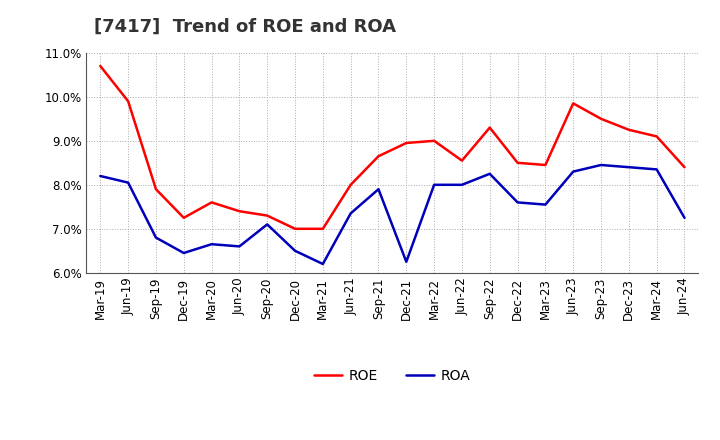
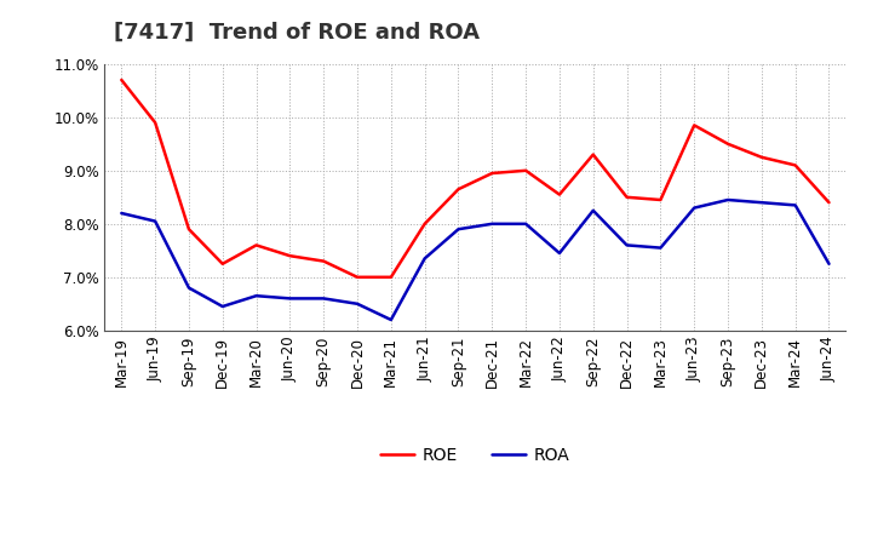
ROA/Sep-20: 7.10% -> 6.60%
ROA/Dec-21: 6.25% -> 8.00%
ROA/Jun-22: 8.00% -> 7.45%
